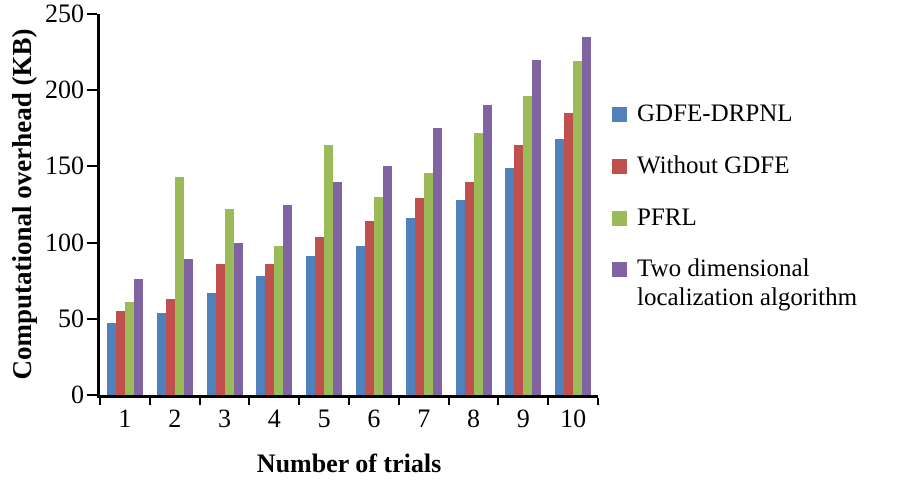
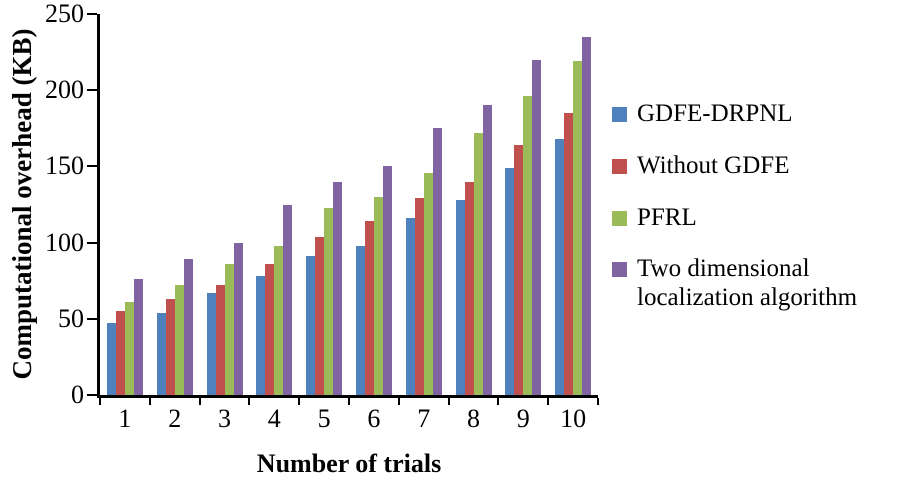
PFRL/2: 143 -> 72
Without GDFE/3: 86 -> 72
PFRL/3: 122 -> 86
PFRL/5: 164 -> 123
